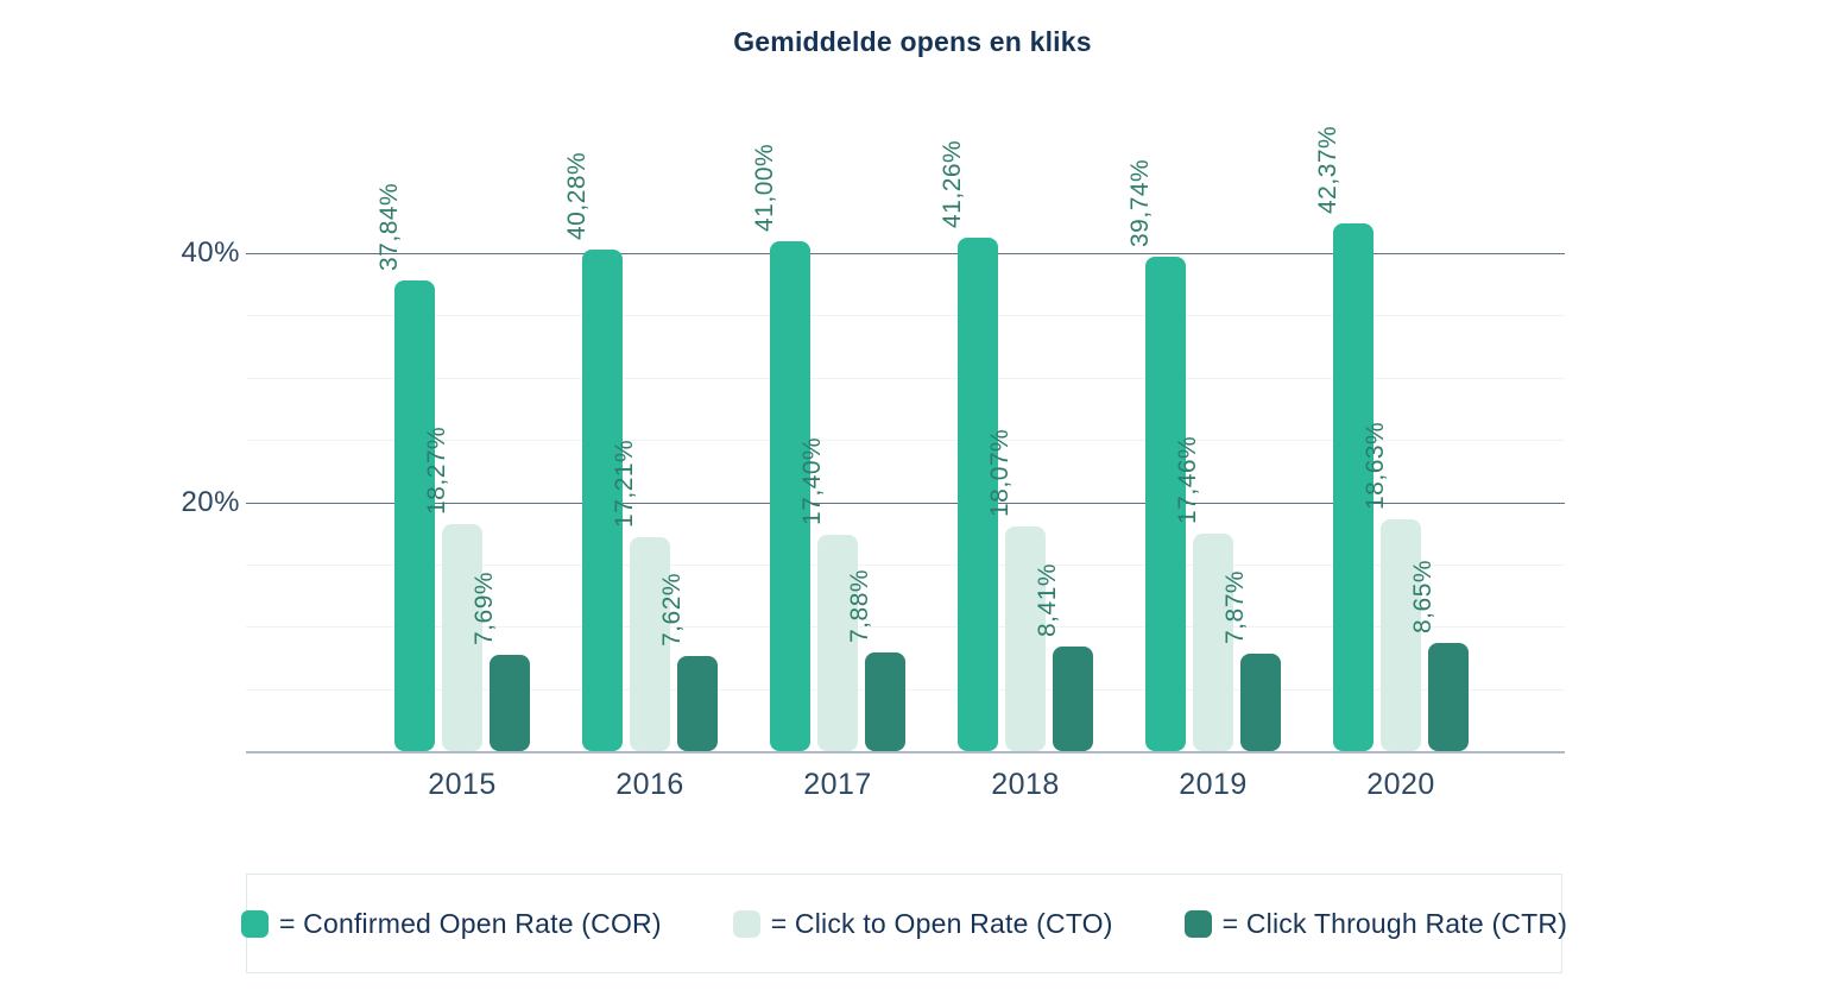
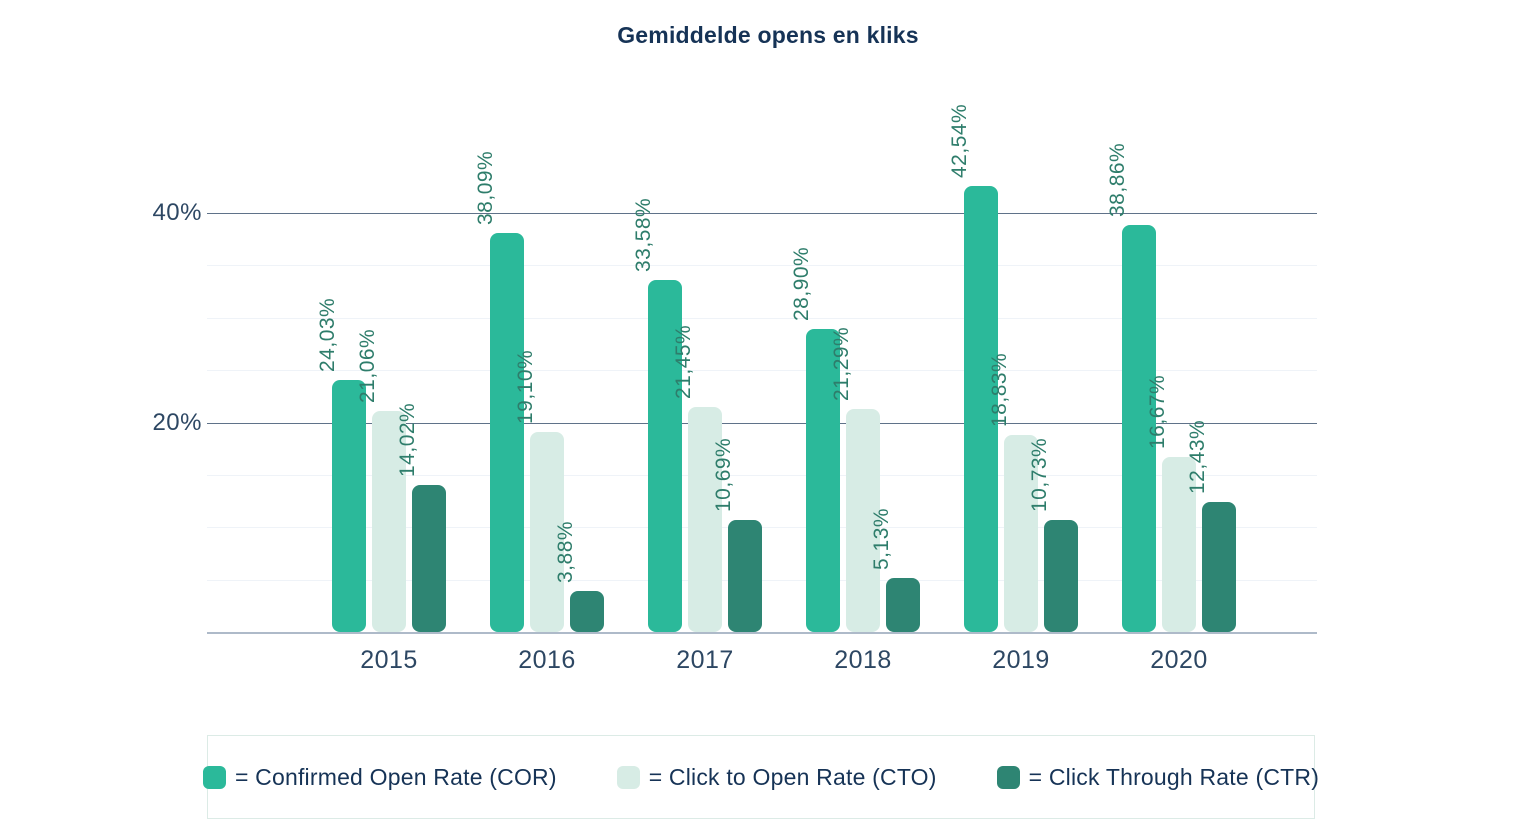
= Confirmed Open Rate (COR)/2015: 37,84% -> 24,03%
= Click to Open Rate (CTO)/2015: 18,27% -> 21,06%
= Click Through Rate (CTR)/2015: 7,69% -> 14,02%
= Confirmed Open Rate (COR)/2016: 40,28% -> 38,09%
= Click to Open Rate (CTO)/2016: 17,21% -> 19,10%
= Click Through Rate (CTR)/2016: 7,62% -> 3,88%
= Confirmed Open Rate (COR)/2017: 41,00% -> 33,58%
= Click to Open Rate (CTO)/2017: 17,40% -> 21,45%
= Click Through Rate (CTR)/2017: 7,88% -> 10,69%
= Confirmed Open Rate (COR)/2018: 41,26% -> 28,90%
= Click to Open Rate (CTO)/2018: 18,07% -> 21,29%
= Click Through Rate (CTR)/2018: 8,41% -> 5,13%
= Confirmed Open Rate (COR)/2019: 39,74% -> 42,54%
= Click to Open Rate (CTO)/2019: 17,46% -> 18,83%
= Click Through Rate (CTR)/2019: 7,87% -> 10,73%
= Confirmed Open Rate (COR)/2020: 42,37% -> 38,86%
= Click to Open Rate (CTO)/2020: 18,63% -> 16,67%
= Click Through Rate (CTR)/2020: 8,65% -> 12,43%
